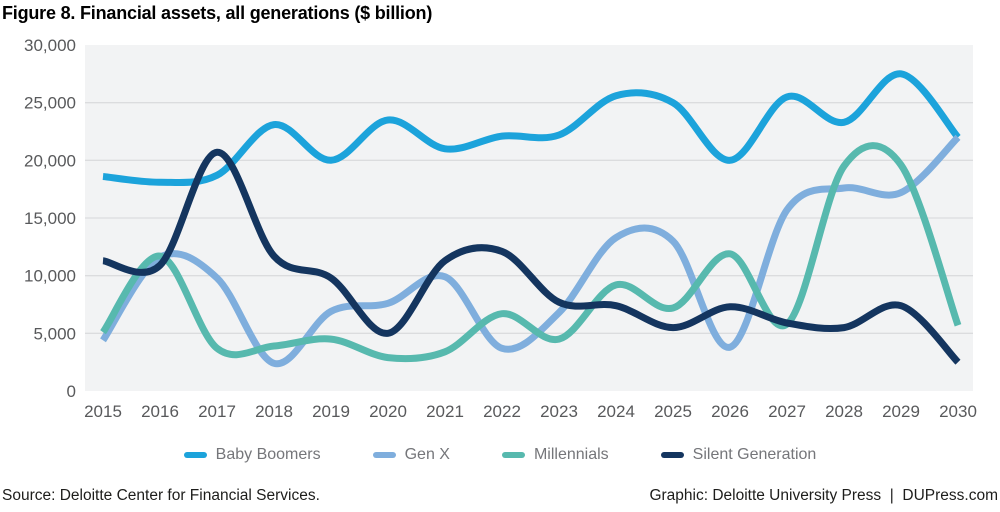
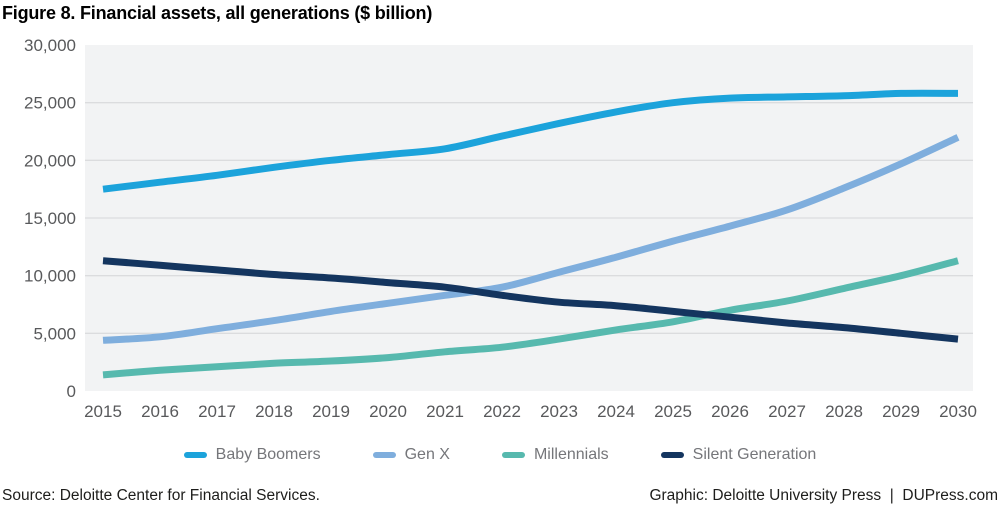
Baby Boomers/2015: 18600 -> 17500
Millennials/2015: 5100 -> 1400
Gen X/2016: 11600 -> 4700
Millennials/2016: 11700 -> 1800
Gen X/2017: 9800 -> 5400
Millennials/2017: 3700 -> 2100
Silent Generation/2017: 20700 -> 10500
Baby Boomers/2018: 23100 -> 19400
Gen X/2018: 2400 -> 6100
Millennials/2018: 3900 -> 2400
Silent Generation/2018: 11700 -> 10100
Millennials/2019: 4500 -> 2600
Baby Boomers/2020: 23500 -> 20500
Silent Generation/2020: 5000 -> 9400
Gen X/2021: 9900 -> 8300
Silent Generation/2021: 11300 -> 9000
Gen X/2022: 3700 -> 9000
Millennials/2022: 6700 -> 3800
Silent Generation/2022: 12100 -> 8300
Baby Boomers/2023: 22200 -> 23200
Gen X/2023: 6800 -> 10300
Baby Boomers/2024: 25600 -> 24200
Gen X/2024: 13300 -> 11600
Millennials/2024: 9200 -> 5300
Millennials/2025: 7200 -> 6000
Silent Generation/2025: 5500 -> 6900
Baby Boomers/2026: 20000 -> 25400
Gen X/2026: 3800 -> 14300
Millennials/2026: 11900 -> 7000
Silent Generation/2026: 7300 -> 6400
Millennials/2027: 5800 -> 7800
Baby Boomers/2028: 23300 -> 25600
Millennials/2028: 19500 -> 8900
Baby Boomers/2029: 27500 -> 25800
Gen X/2029: 17200 -> 19700
Millennials/2029: 19600 -> 10000
Silent Generation/2029: 7400 -> 5000
Baby Boomers/2030: 22000 -> 25800
Millennials/2030: 5700 -> 11300
Silent Generation/2030: 2500 -> 4500
